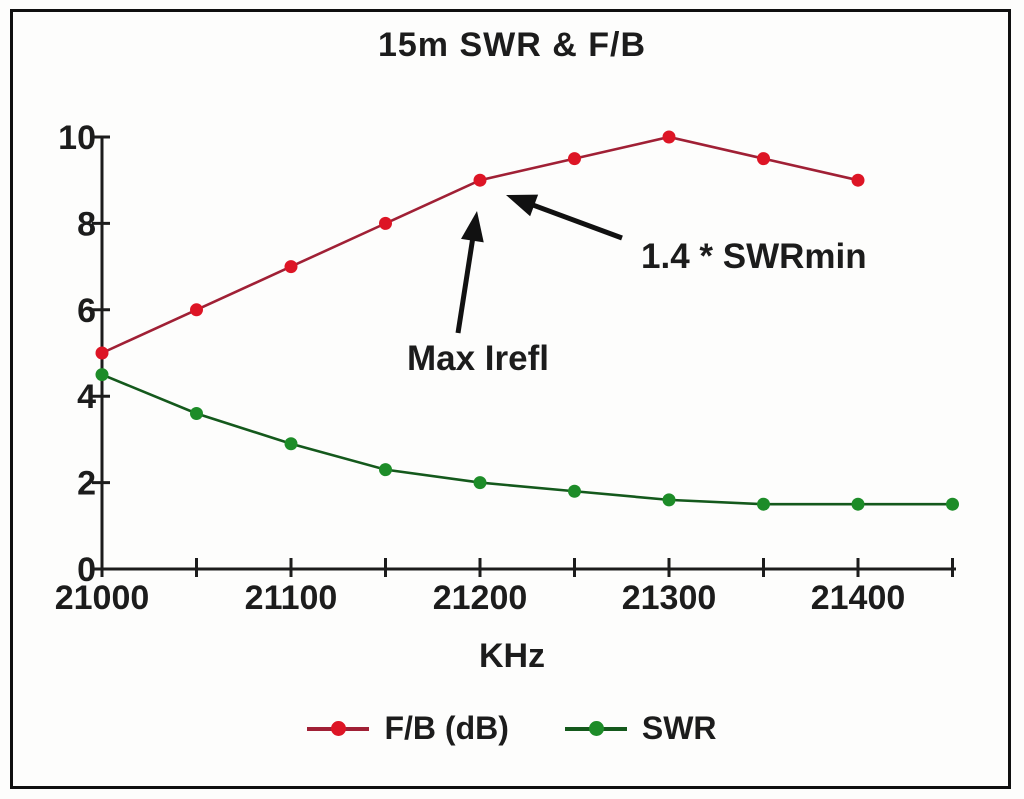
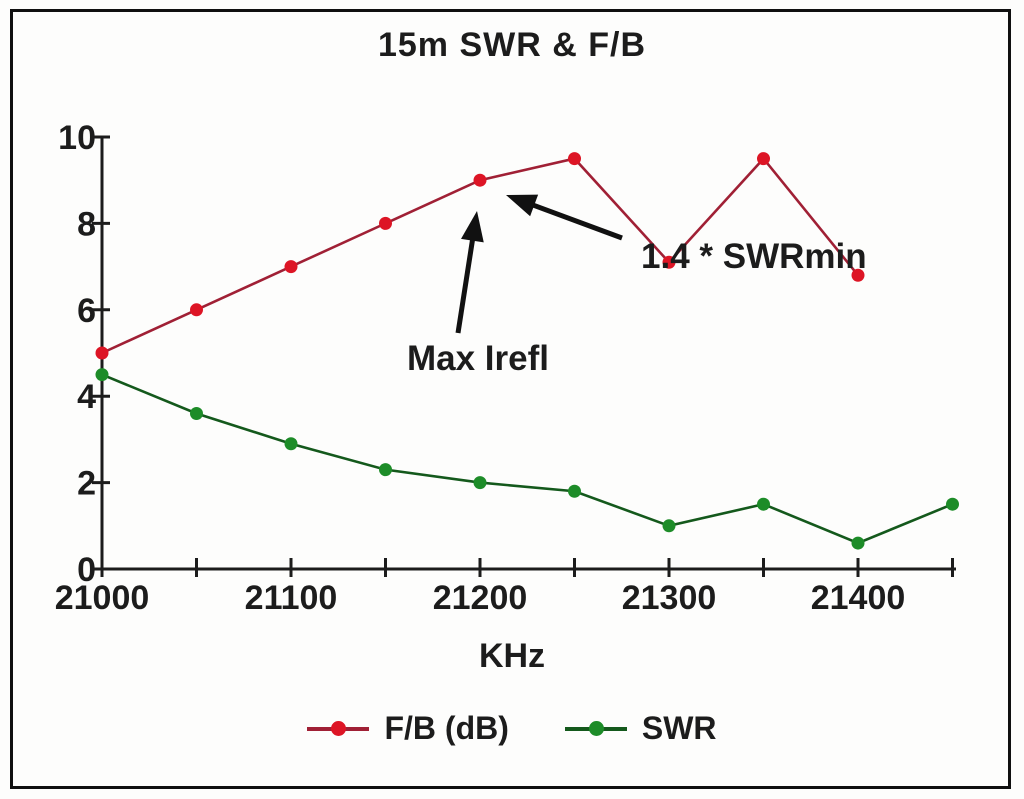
F/B (dB)/21300: 10.0 -> 7.1
SWR/21300: 1.6 -> 1.0
F/B (dB)/21400: 9.0 -> 6.8
SWR/21400: 1.5 -> 0.6
